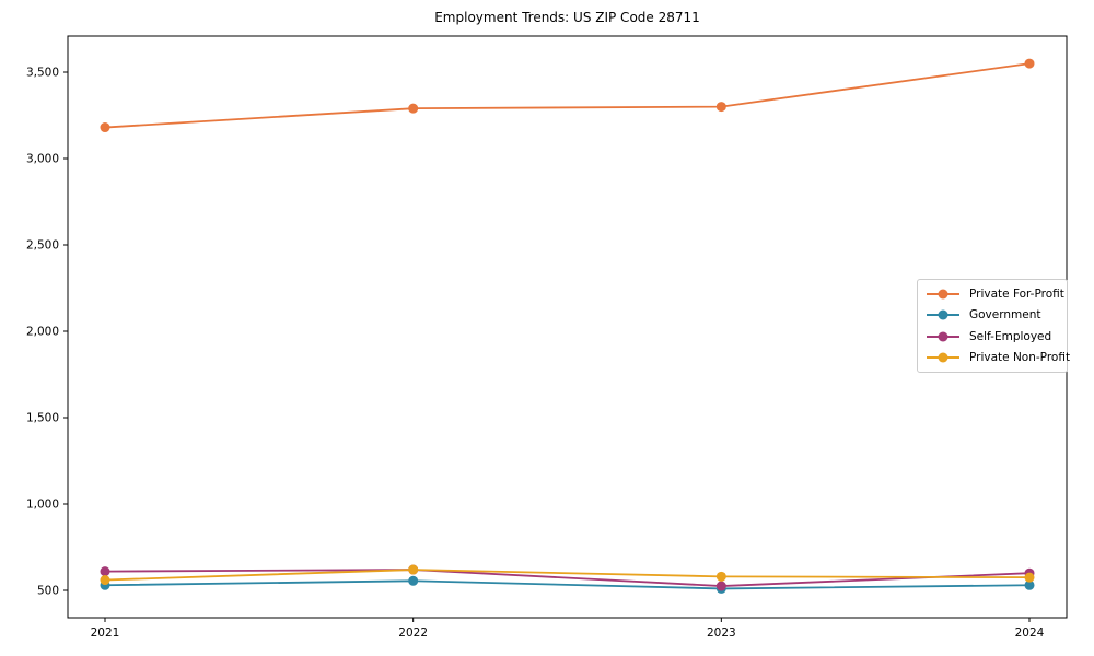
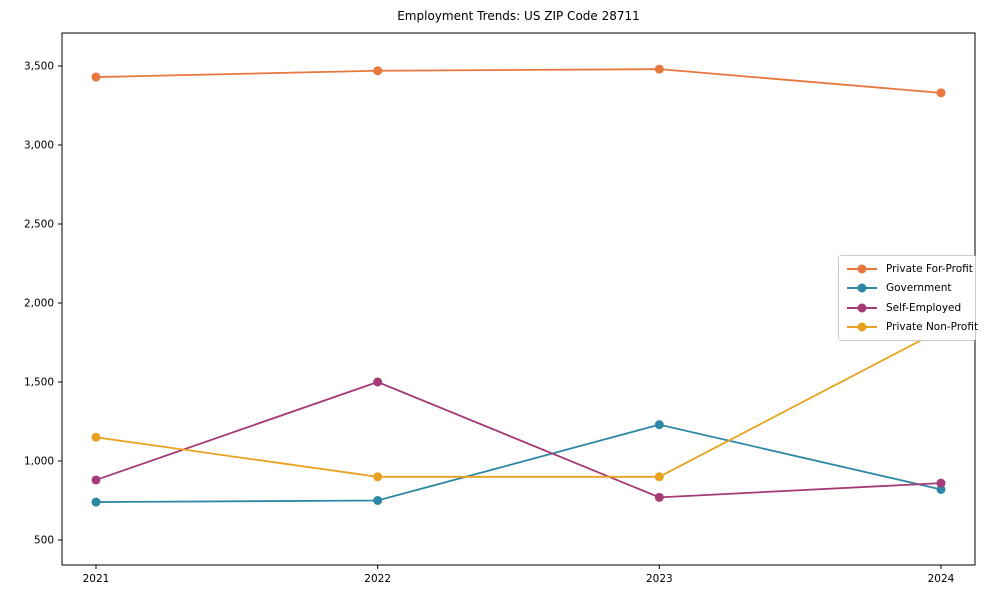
Private For-Profit/2021: 3180 -> 3430
Government/2021: 530 -> 740
Self-Employed/2021: 610 -> 880
Private Non-Profit/2021: 560 -> 1150
Private For-Profit/2022: 3290 -> 3470
Government/2022: 560 -> 750
Self-Employed/2022: 620 -> 1500
Private Non-Profit/2022: 620 -> 900
Private For-Profit/2023: 3300 -> 3480
Government/2023: 510 -> 1230
Self-Employed/2023: 520 -> 770
Private Non-Profit/2023: 580 -> 900
Private For-Profit/2024: 3550 -> 3330
Government/2024: 530 -> 820
Self-Employed/2024: 600 -> 860
Private Non-Profit/2024: 580 -> 1830
